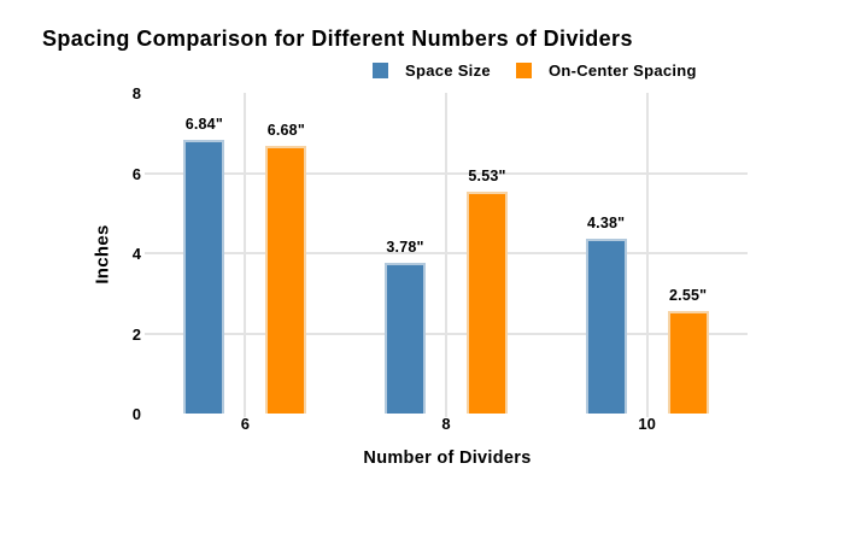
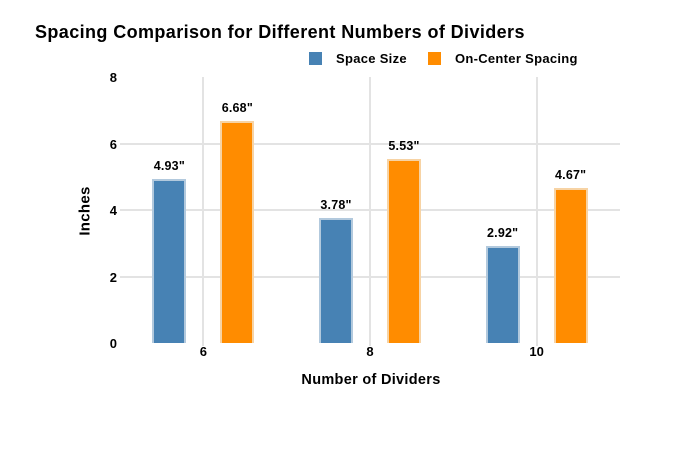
Space Size/6: 6.84 -> 4.93
Space Size/10: 4.38 -> 2.92
On-Center Spacing/10: 2.55 -> 4.67
